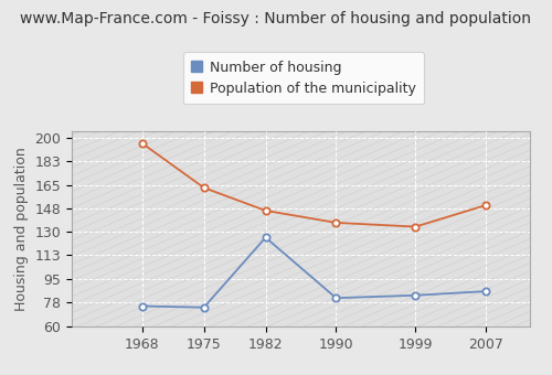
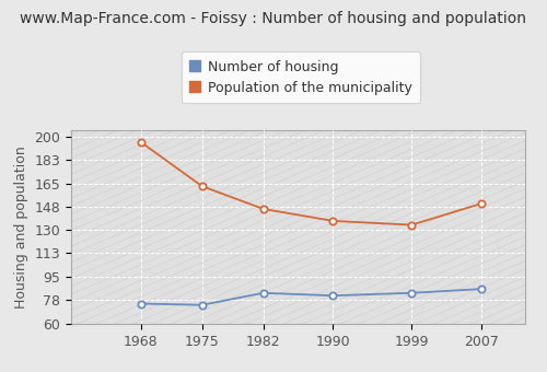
Number of housing/1982: 126 -> 83
